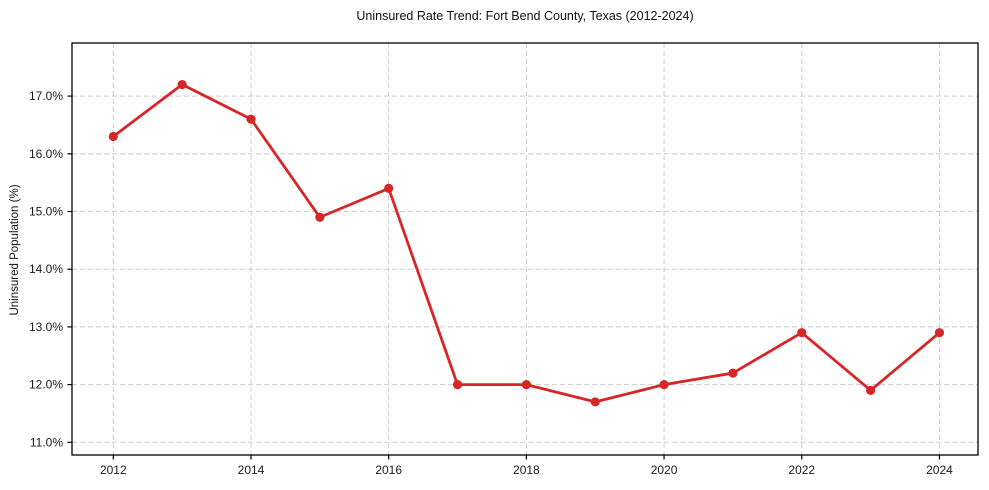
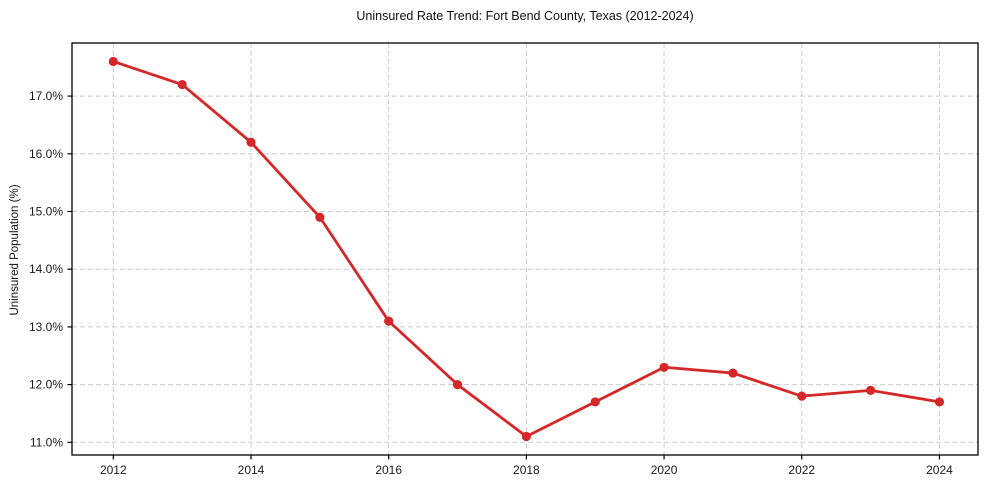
2012: 16.3% -> 17.6%
2014: 16.6% -> 16.2%
2016: 15.4% -> 13.1%
2018: 12.0% -> 11.1%
2020: 12.0% -> 12.3%
2022: 12.9% -> 11.8%
2024: 12.9% -> 11.7%
